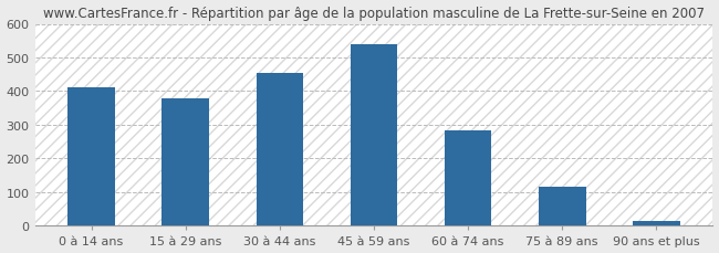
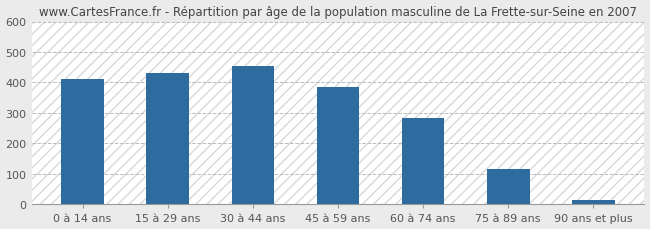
15 à 29 ans: 380 -> 430
45 à 59 ans: 540 -> 385
